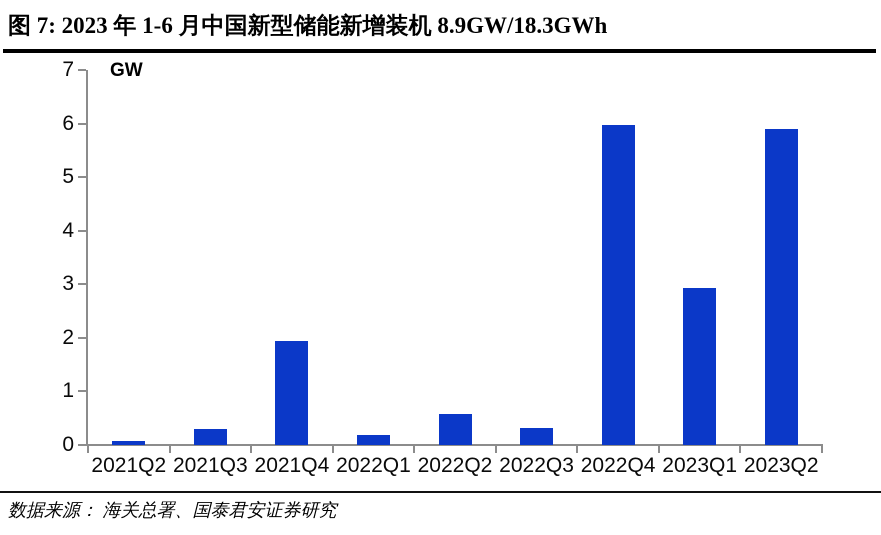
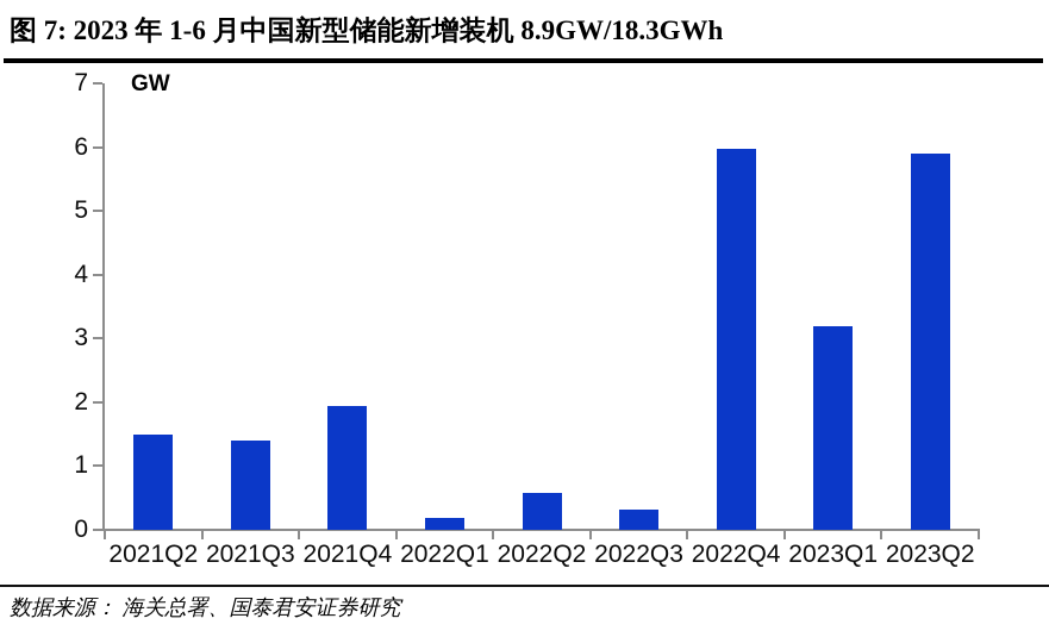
2021Q2: 0.1 -> 1.5
2021Q3: 0.3 -> 1.4
2023Q1: 2.9 -> 3.2
